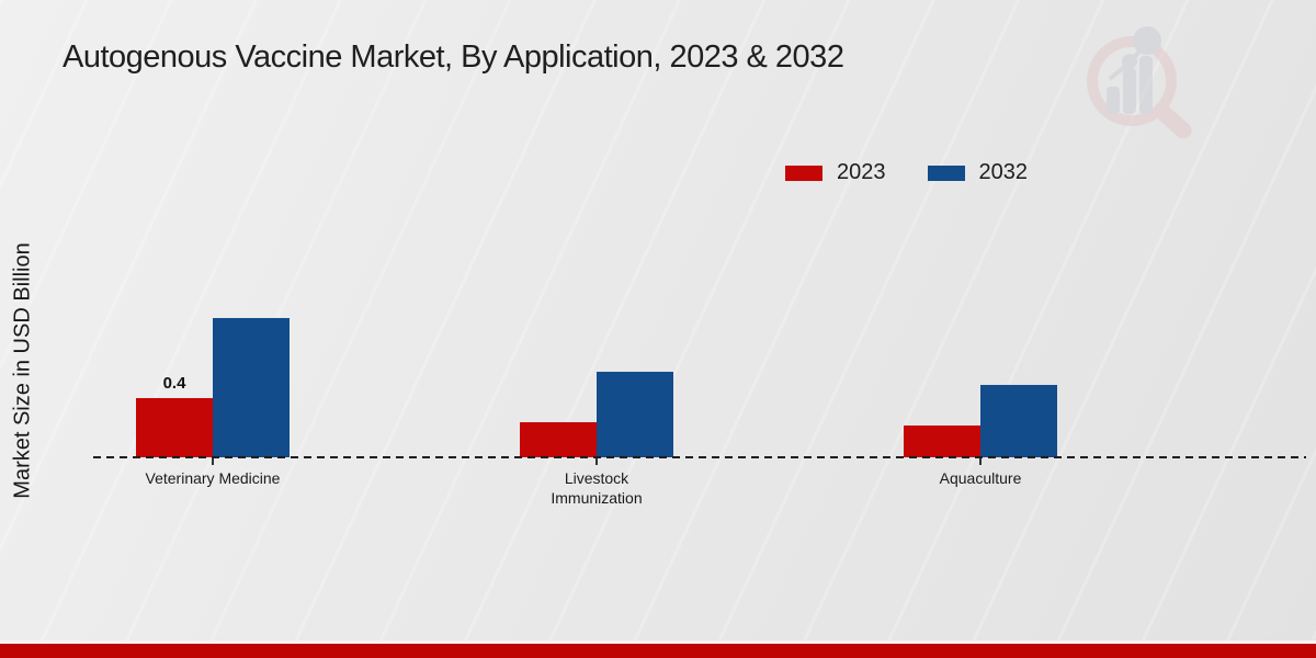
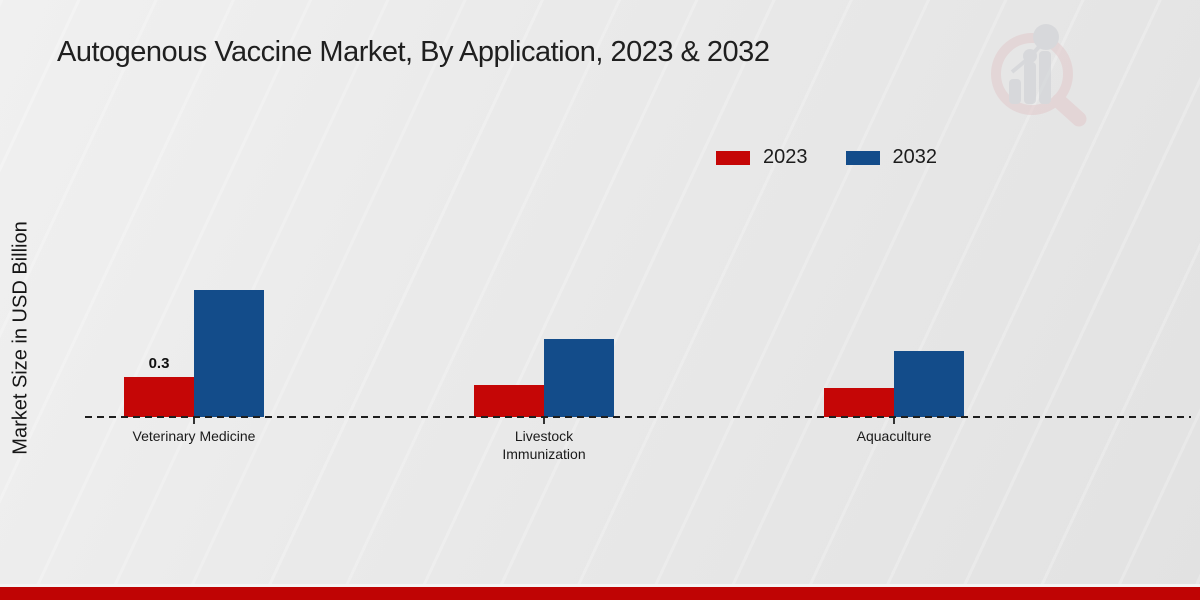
2023/Veterinary Medicine: 0.4 -> 0.3
